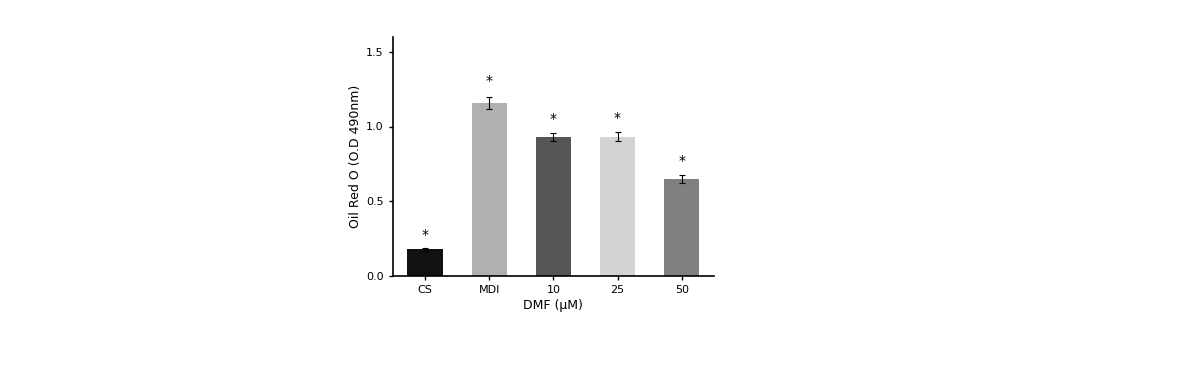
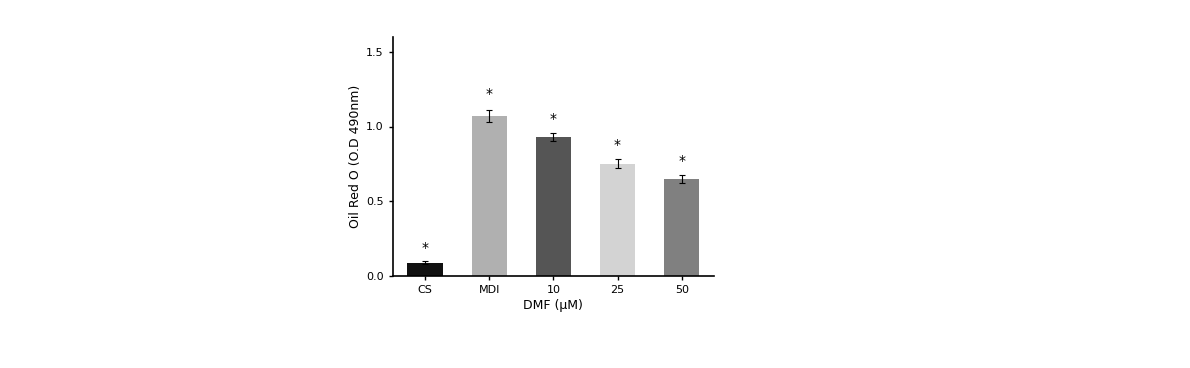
CS: 0.18 -> 0.09
MDI: 1.16 -> 1.07
25: 0.93 -> 0.75
